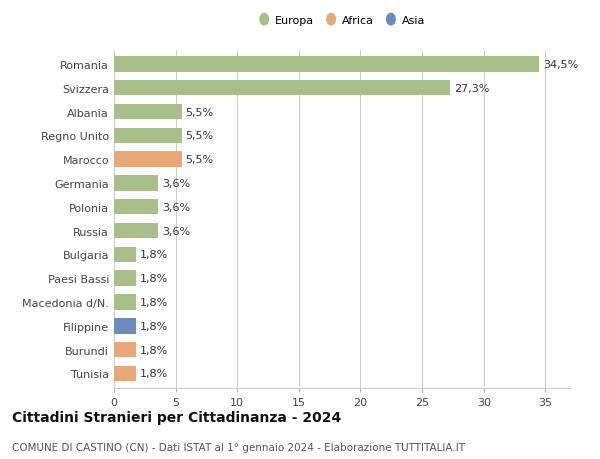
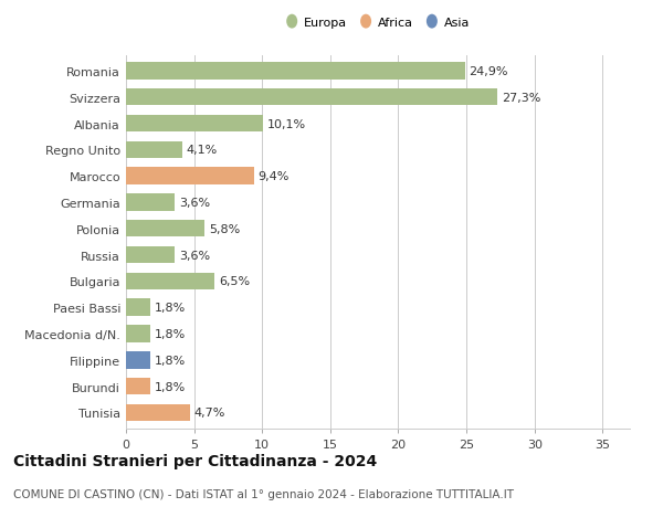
Romania: 34,5% -> 24,9%
Albania: 5,5% -> 10,1%
Regno Unito: 5,5% -> 4,1%
Marocco: 5,5% -> 9,4%
Polonia: 3,6% -> 5,8%
Bulgaria: 1,8% -> 6,5%
Tunisia: 1,8% -> 4,7%
